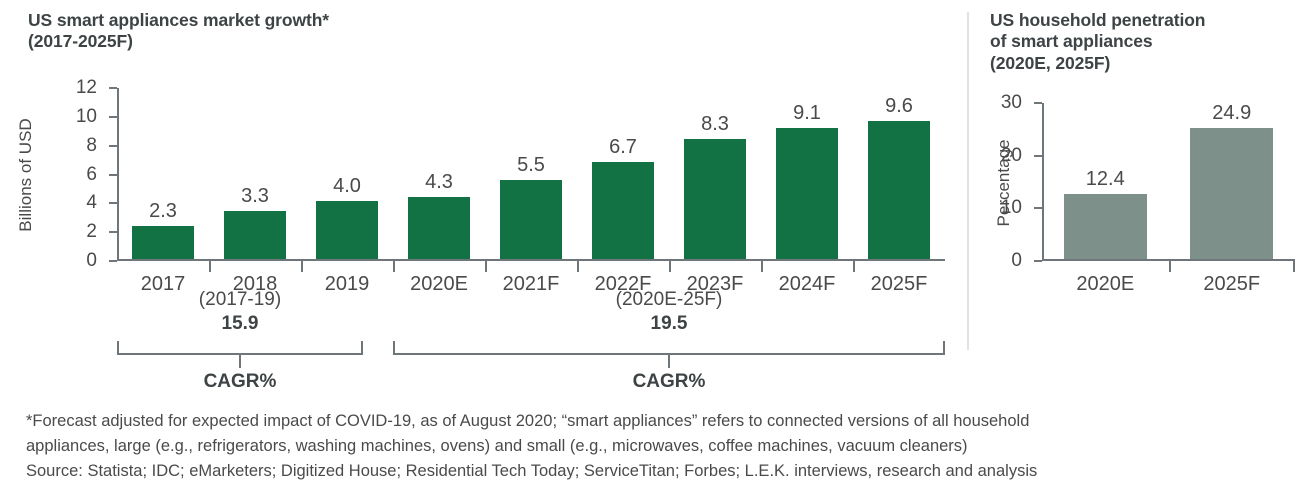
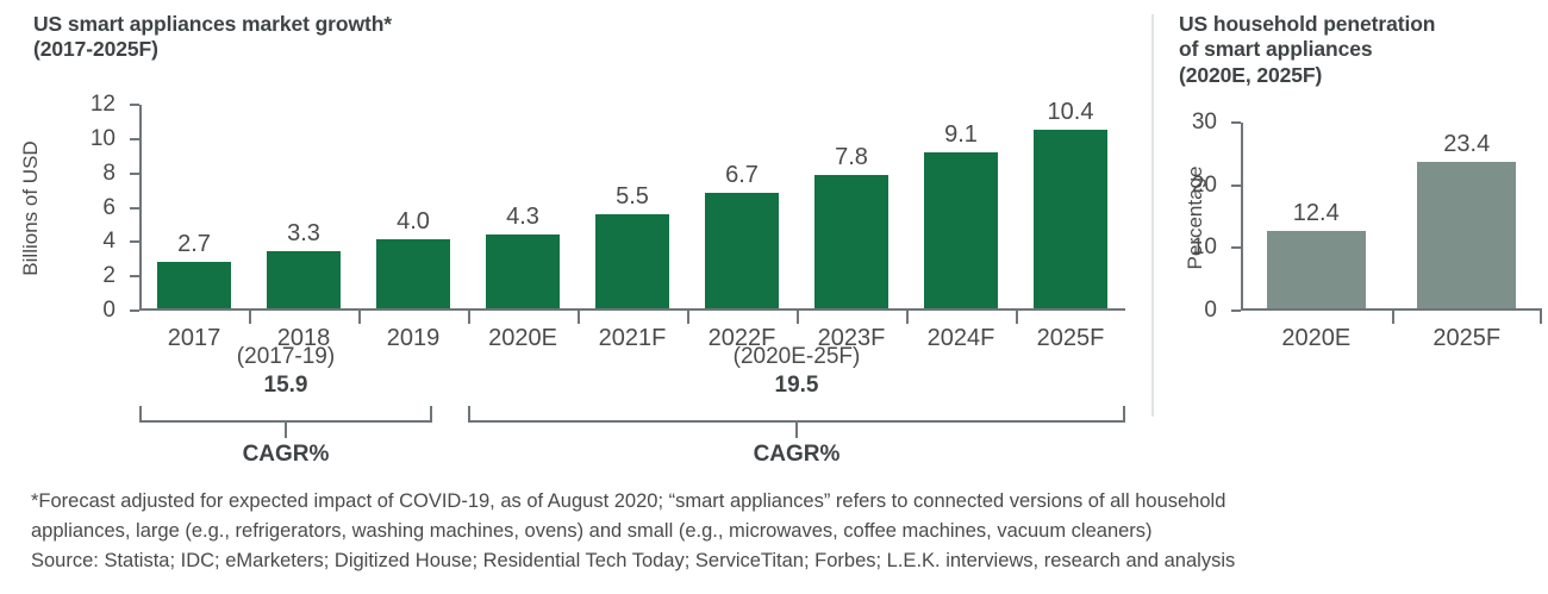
US smart appliances market growth* (2017-2025F)/2017: 2.3 -> 2.7
US smart appliances market growth* (2017-2025F)/2023F: 8.3 -> 7.8
US smart appliances market growth* (2017-2025F)/2025F: 9.6 -> 10.4
US household penetration of smart appliances (2020E, 2025F)/2025F: 24.9 -> 23.4
